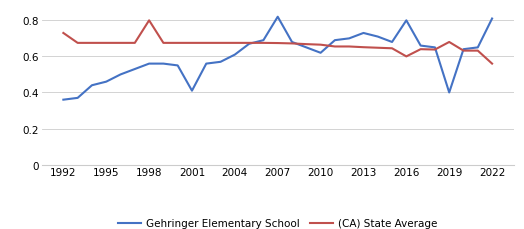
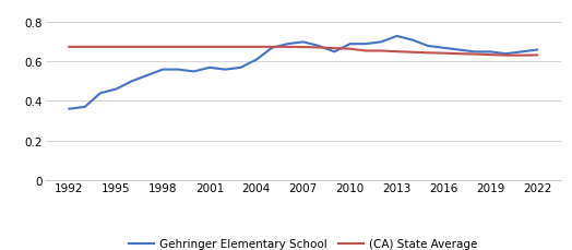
(CA) State Average/1992: 0.73 -> 0.68
(CA) State Average/1998: 0.80 -> 0.68
Gehringer Elementary School/2001: 0.41 -> 0.57
Gehringer Elementary School/2007: 0.82 -> 0.70
Gehringer Elementary School/2010: 0.62 -> 0.69
Gehringer Elementary School/2016: 0.80 -> 0.67
(CA) State Average/2016: 0.60 -> 0.64
Gehringer Elementary School/2019: 0.40 -> 0.65
(CA) State Average/2019: 0.68 -> 0.64
Gehringer Elementary School/2022: 0.81 -> 0.66
(CA) State Average/2022: 0.56 -> 0.63
